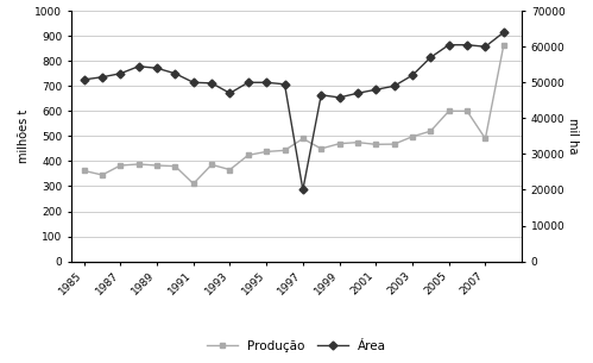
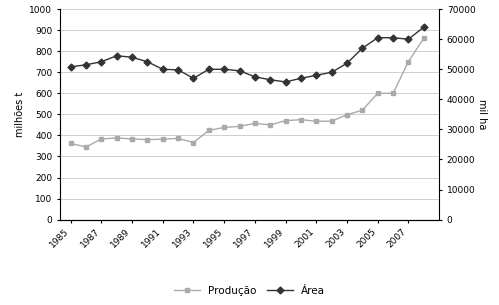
Produção/1991: 310 -> 382
Produção/1997: 490 -> 457
Área/1997: 20000 -> 47500
Produção/2007: 490 -> 750
